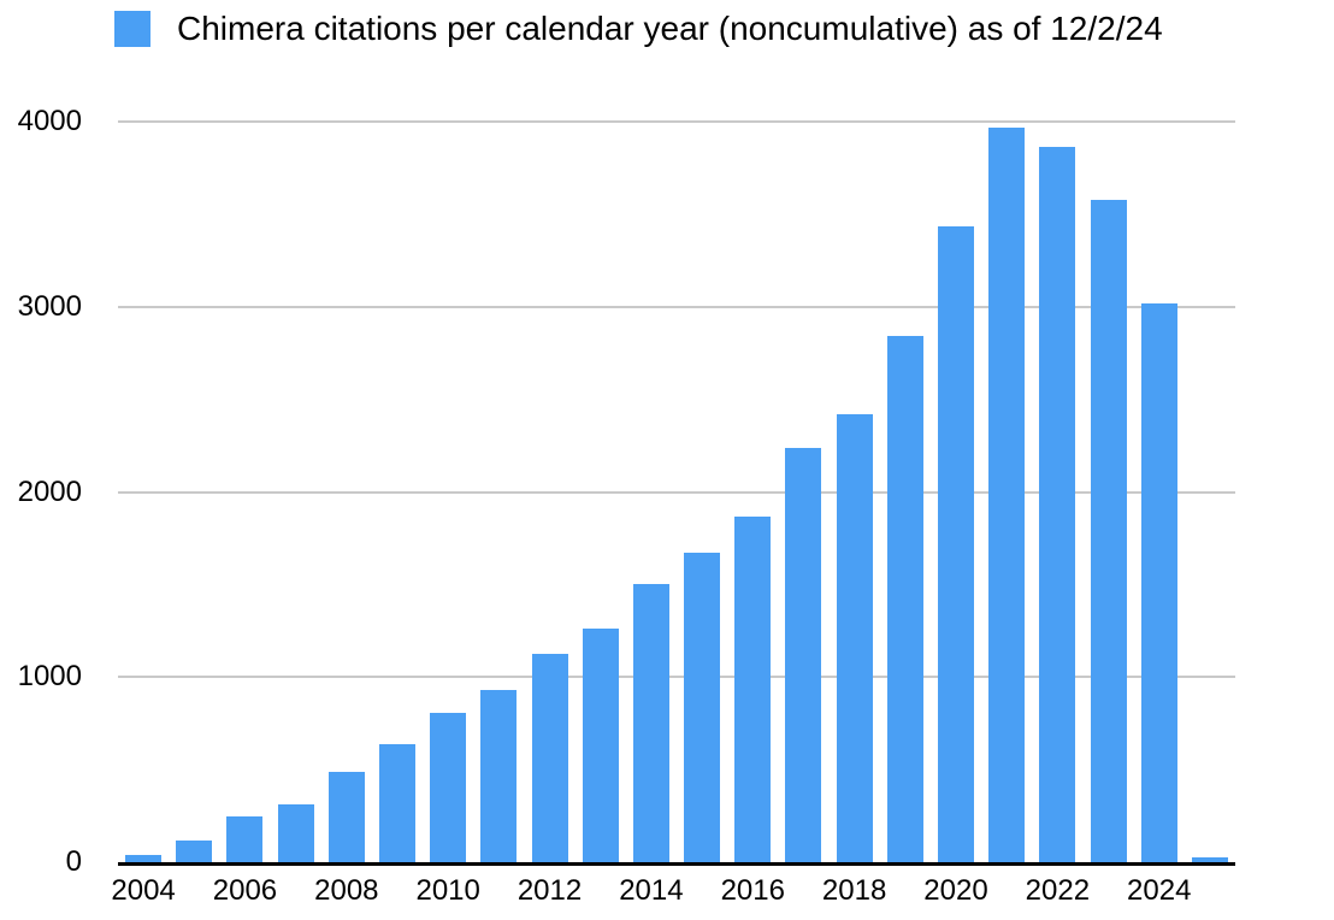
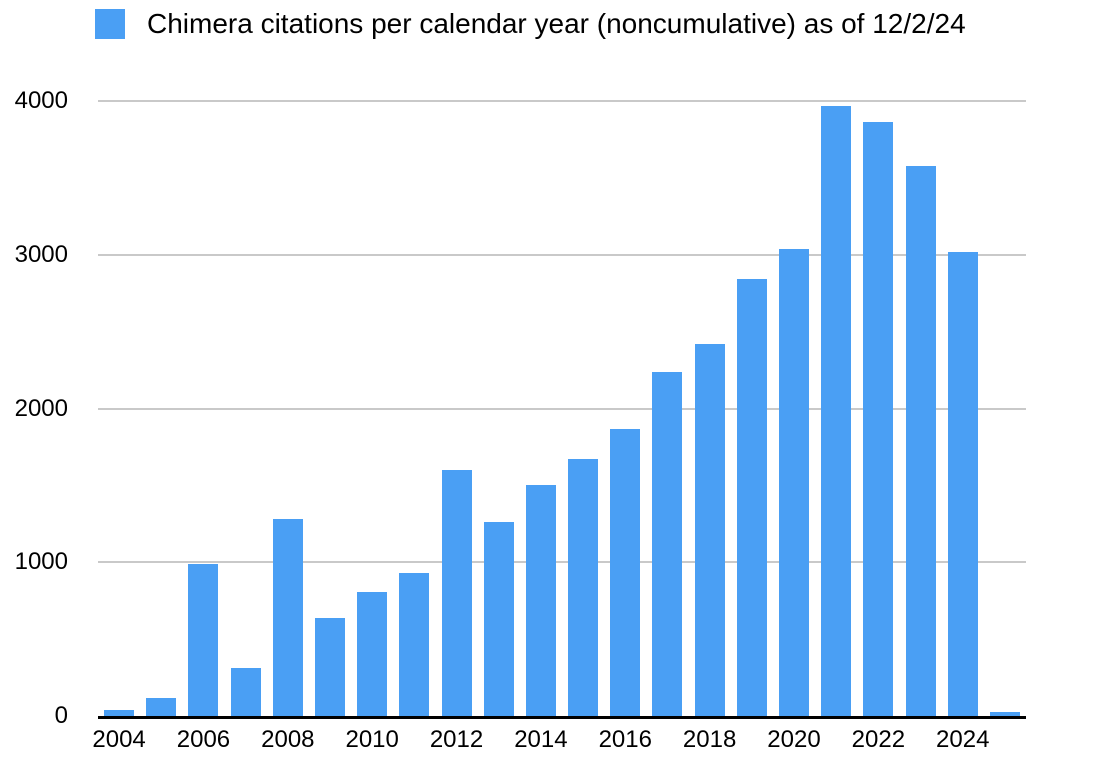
2006: 250 -> 990
2008: 480 -> 1280
2012: 1120 -> 1600
2020: 3440 -> 3040
